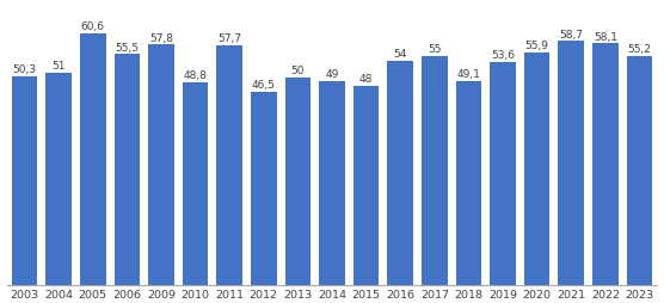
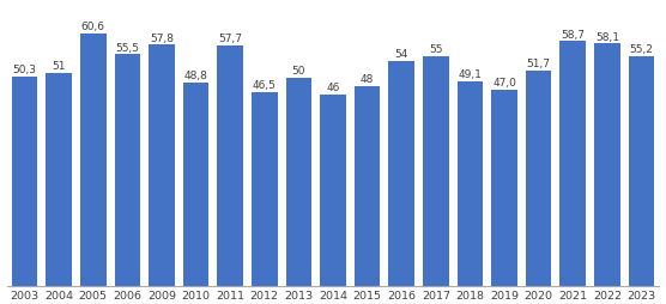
2014: 49 -> 46
2019: 53,6 -> 47,0
2020: 55,9 -> 51,7
